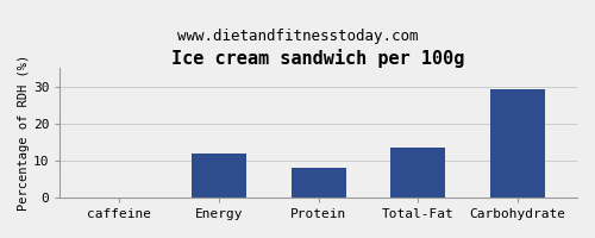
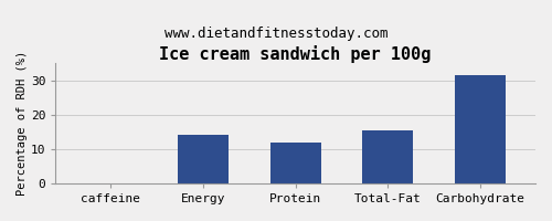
Energy: 12.0 -> 14.0
Protein: 8.0 -> 12.0
Total-Fat: 13.5 -> 15.5
Carbohydrate: 29.2 -> 31.5
